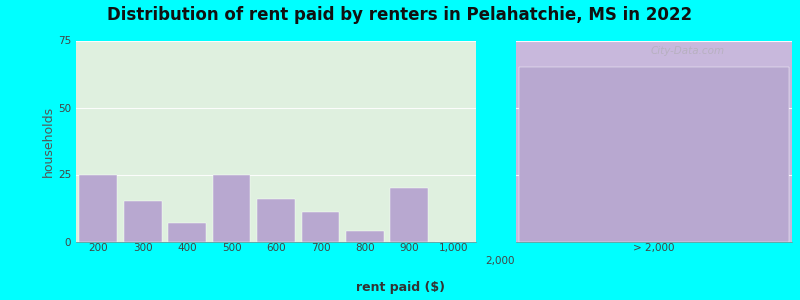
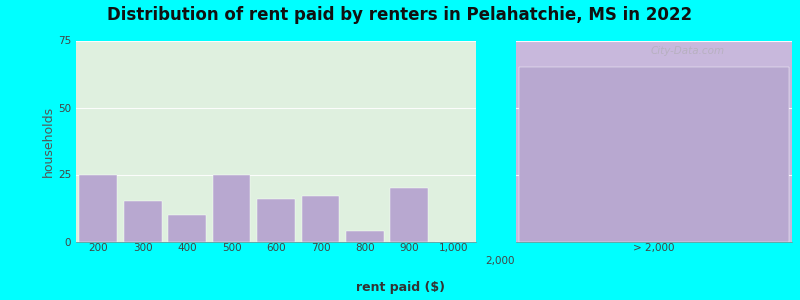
400: 7 -> 10
700: 11 -> 17
